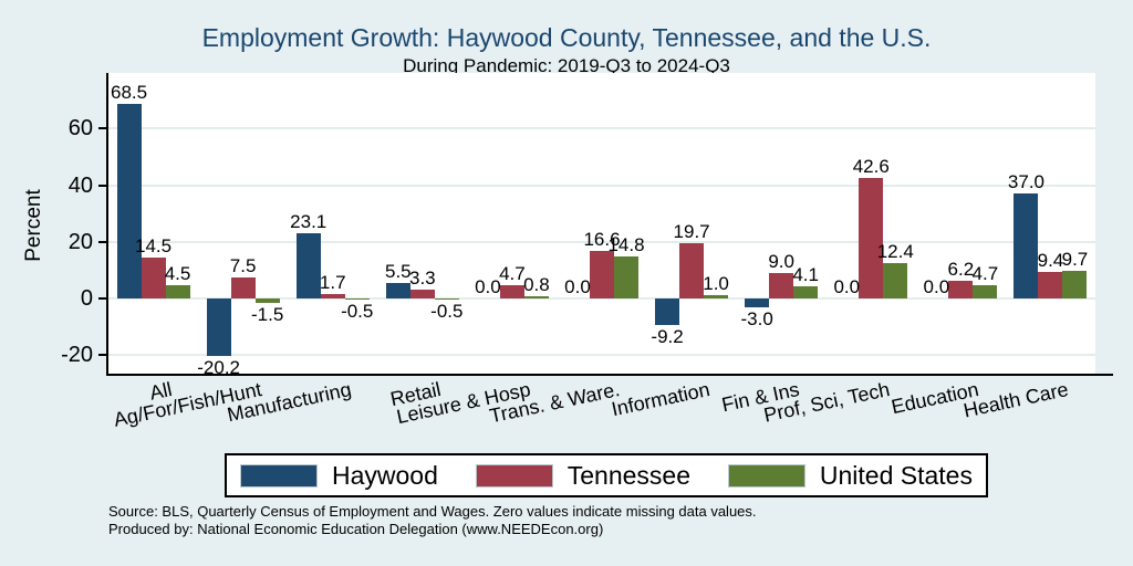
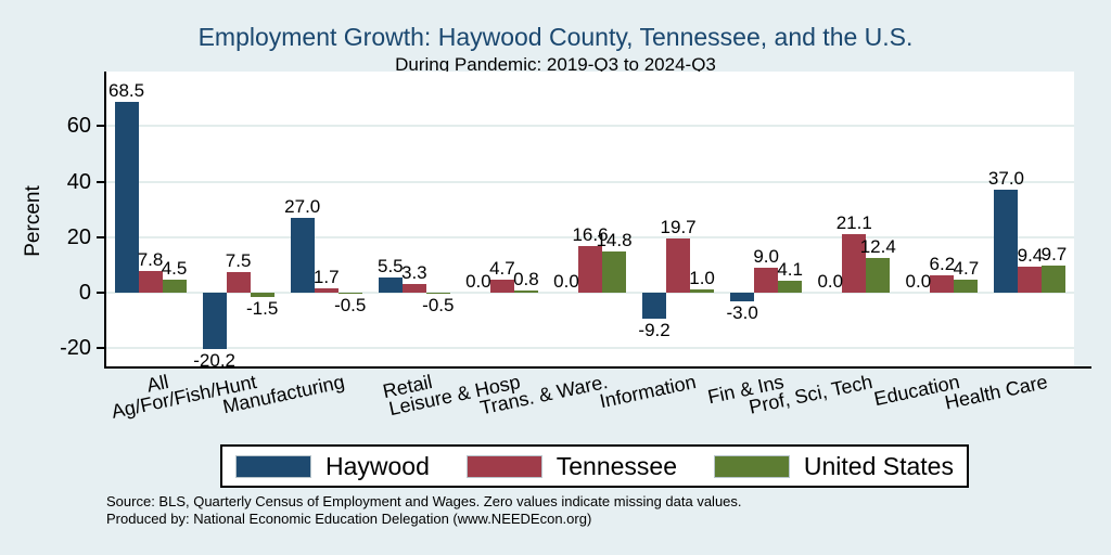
Tennessee/All: 14.5 -> 7.8
Haywood/Manufacturing: 23.1 -> 27.0
Tennessee/Prof, Sci, Tech: 42.6 -> 21.1
